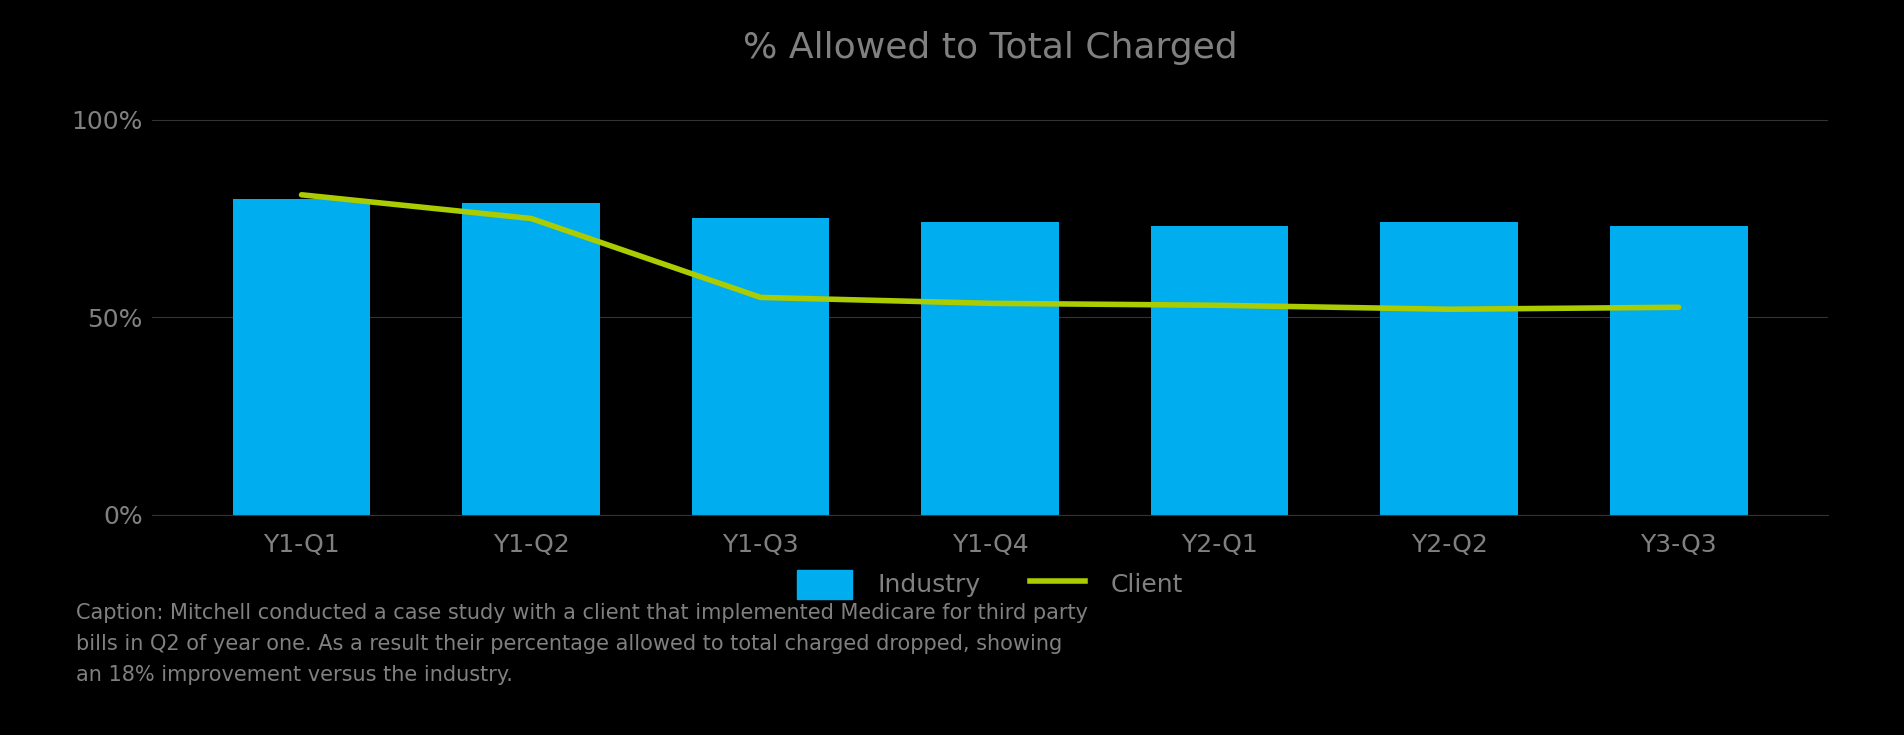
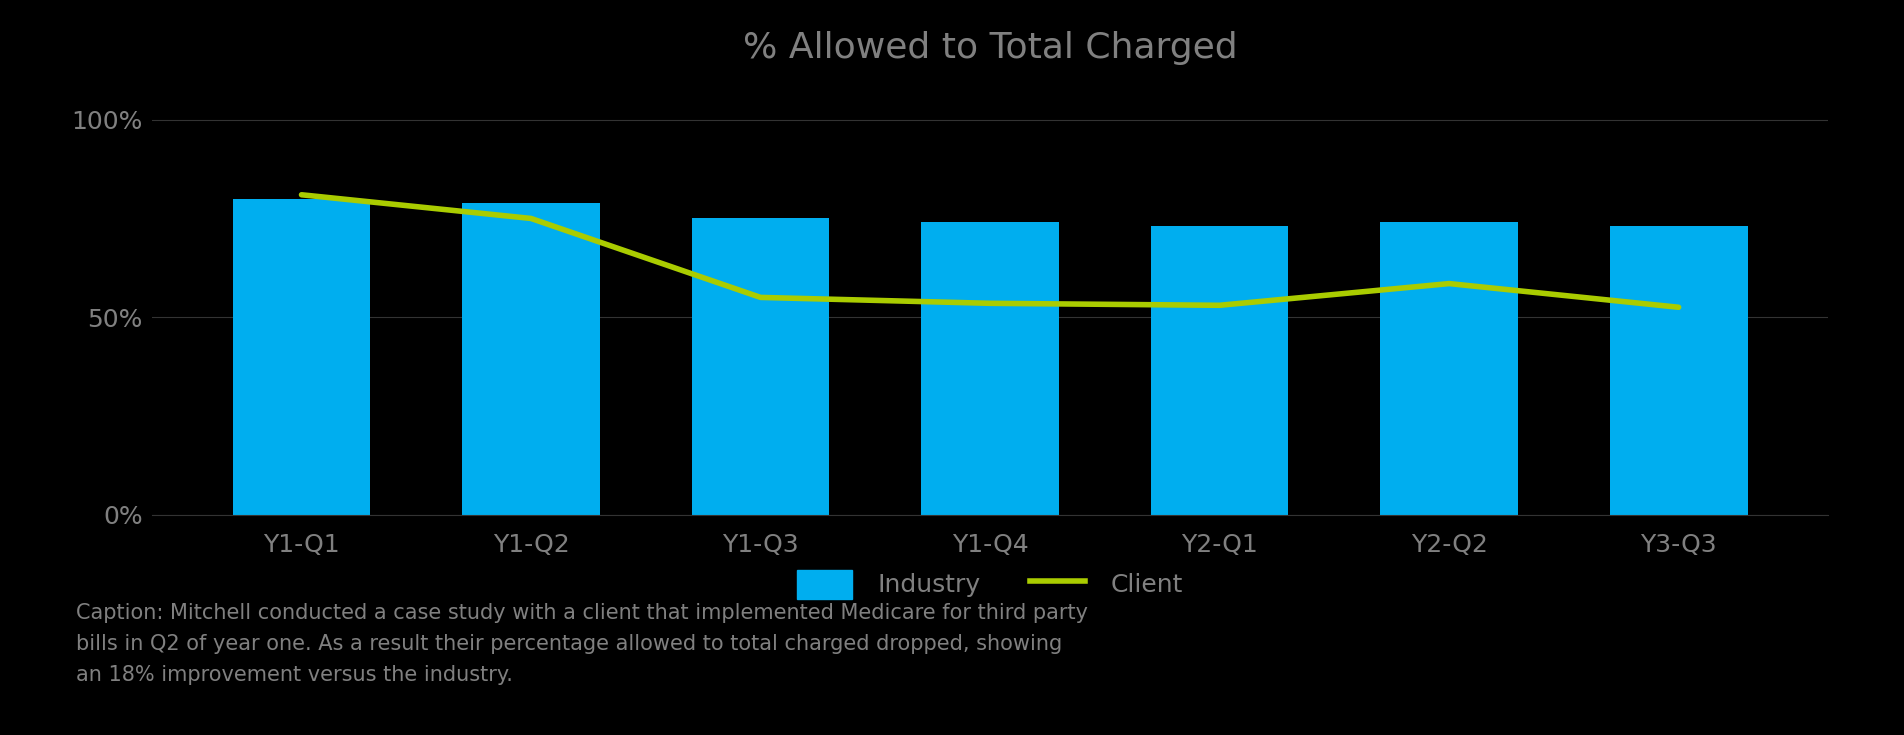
Client/Y2-Q2: 52.0% -> 58.5%
